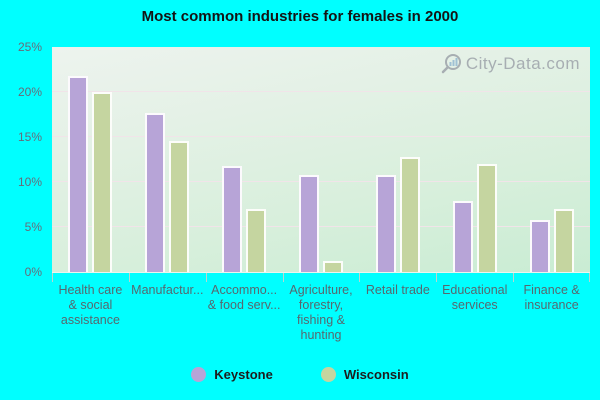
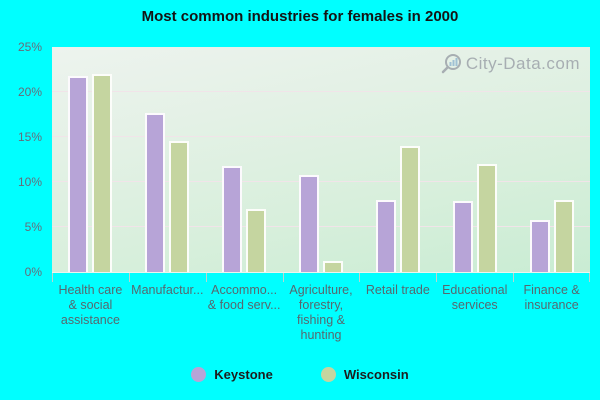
Wisconsin/Health care & social assistance: 20% -> 22%
Keystone/Retail trade: 11% -> 8%
Wisconsin/Retail trade: 13% -> 14%
Wisconsin/Finance & insurance: 7% -> 8%
